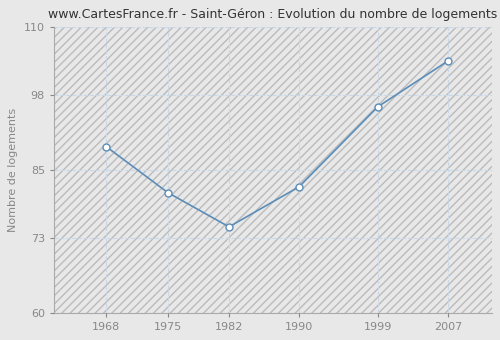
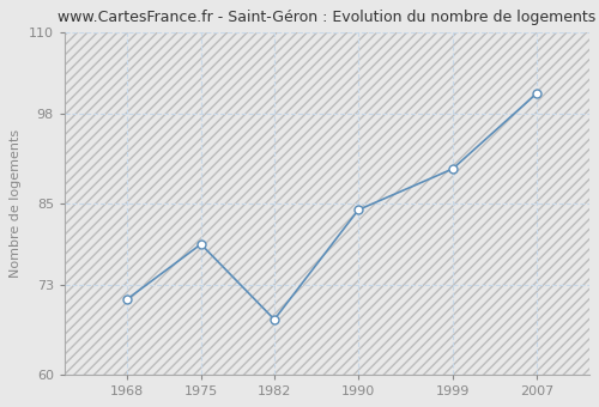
1968: 89 -> 71
1975: 81 -> 79
1982: 75 -> 68
1990: 82 -> 84
1999: 96 -> 90
2007: 104 -> 101
